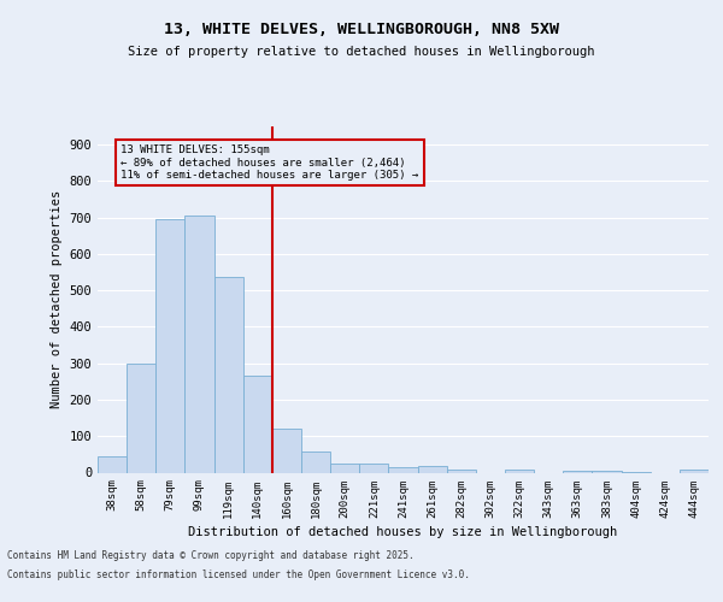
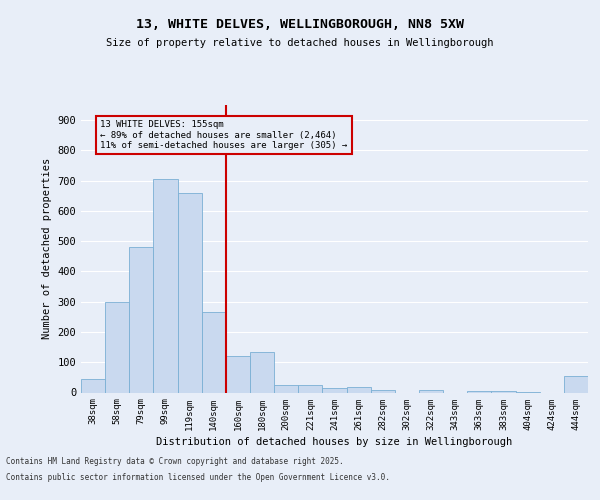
79sqm: 695 -> 480
119sqm: 537 -> 660
180sqm: 58 -> 135
444sqm: 7 -> 55
